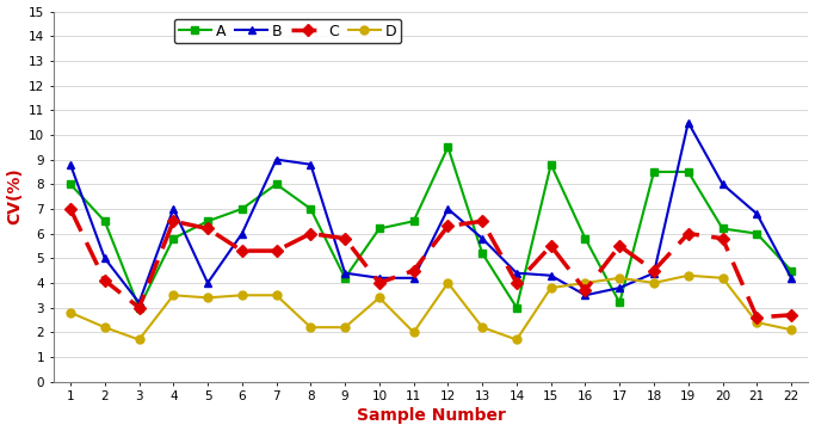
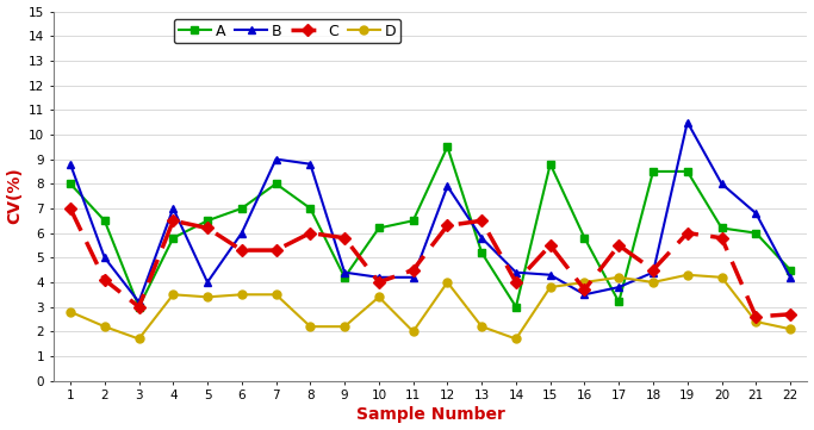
B/12: 7.0 -> 7.9
